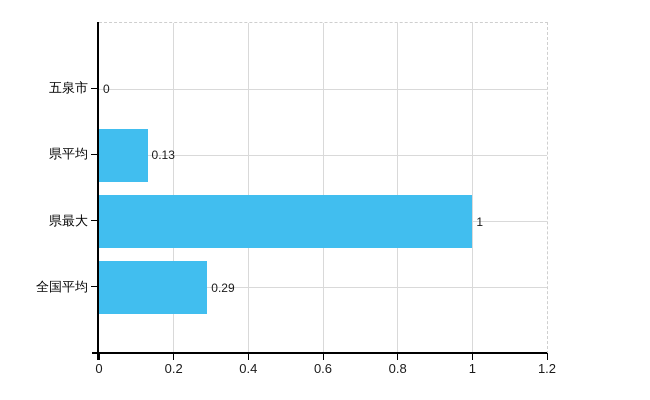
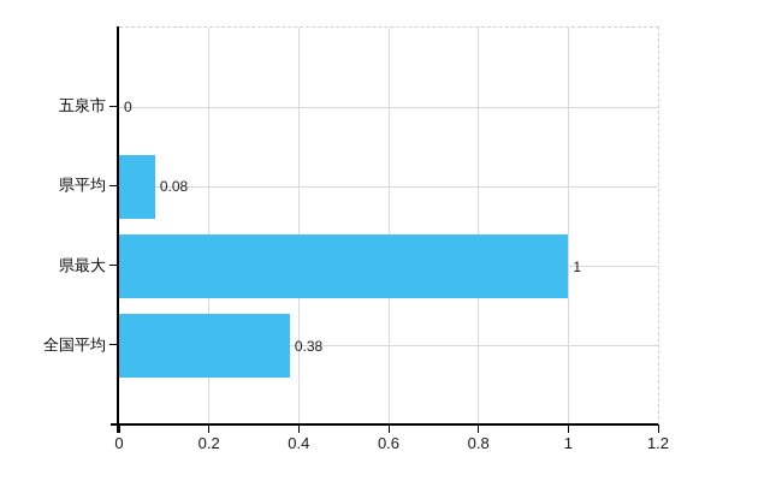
県平均: 0.13 -> 0.08
全国平均: 0.29 -> 0.38
